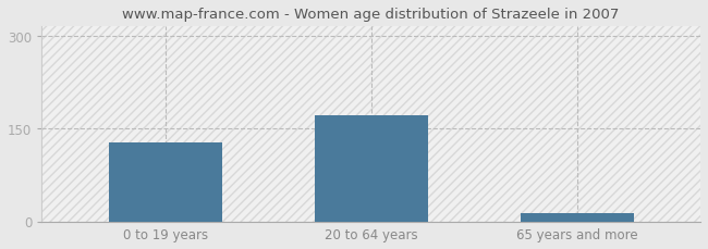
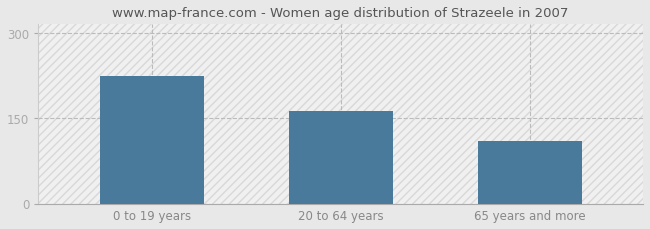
0 to 19 years: 128 -> 224
20 to 64 years: 172 -> 162
65 years and more: 13 -> 110
